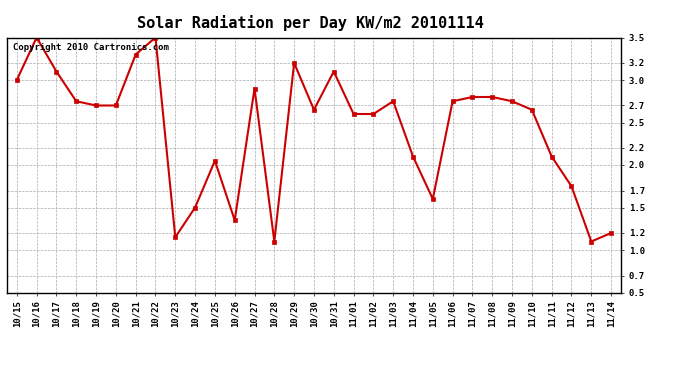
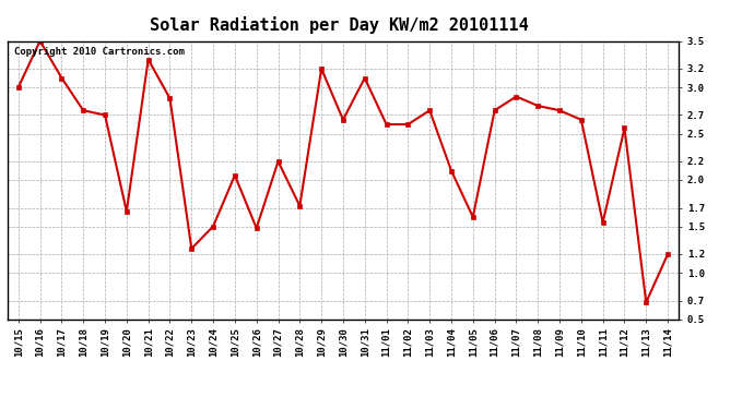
10/20: 2.70 -> 1.66
10/22: 3.50 -> 2.88
10/23: 1.15 -> 1.26
10/26: 1.35 -> 1.48
10/27: 2.90 -> 2.20
10/28: 1.10 -> 1.72
11/07: 2.80 -> 2.90
11/11: 2.10 -> 1.54
11/12: 1.75 -> 2.56
11/13: 1.10 -> 0.68
